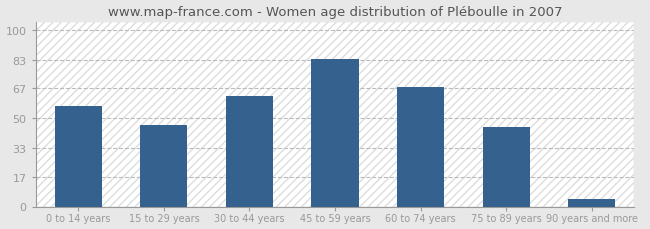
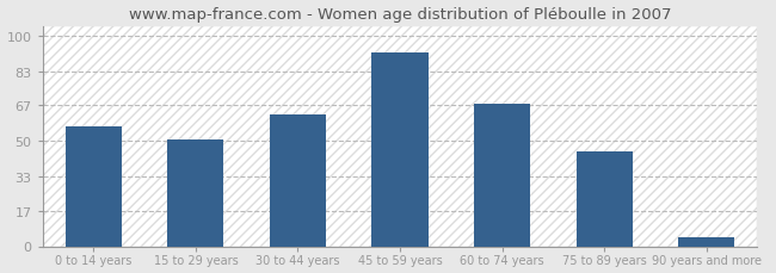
15 to 29 years: 46 -> 51
45 to 59 years: 84 -> 92
